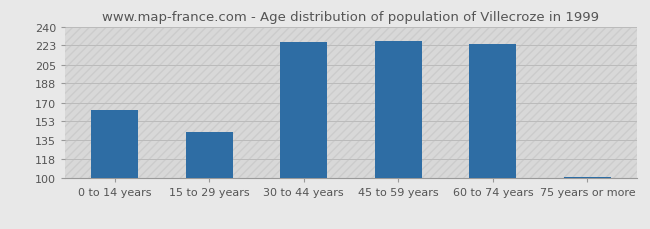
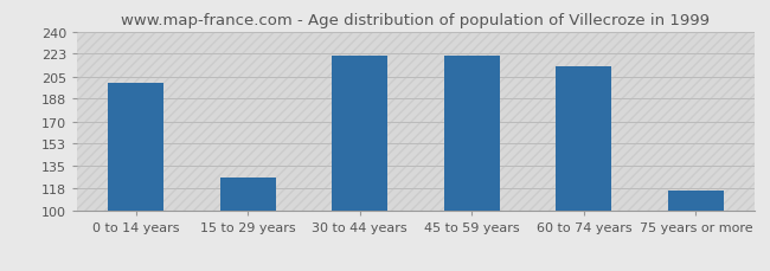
0 to 14 years: 163 -> 200
15 to 29 years: 143 -> 126
30 to 44 years: 226 -> 221
45 to 59 years: 227 -> 221
60 to 74 years: 224 -> 213
75 years or more: 101 -> 116
